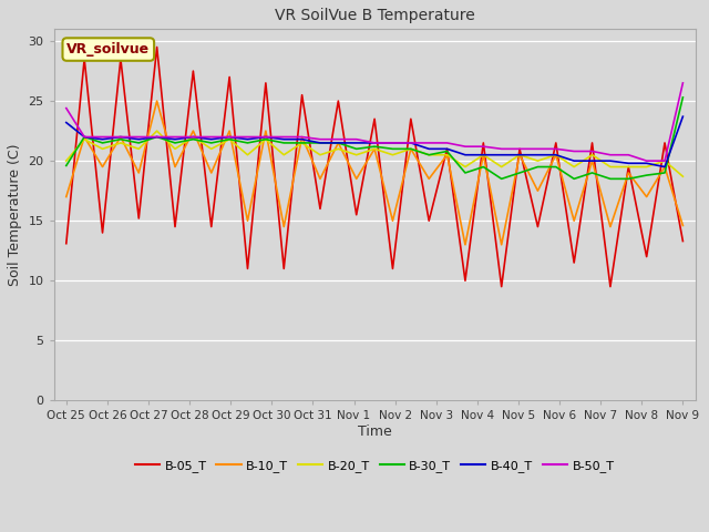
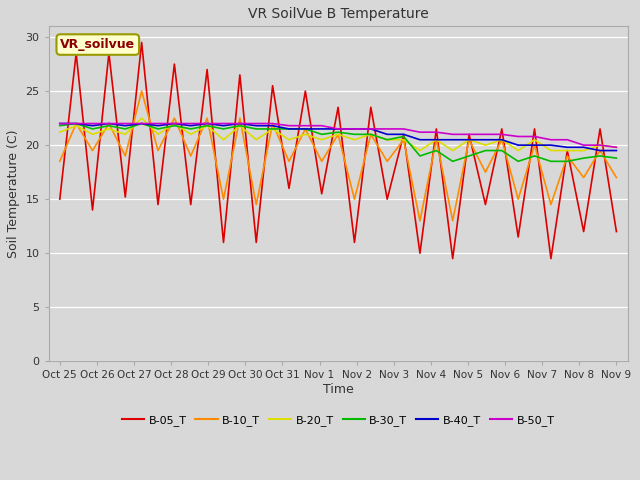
B-05_T/Oct 25: 13.1 -> 15.0
B-10_T/Oct 25: 17.0 -> 18.5
B-20_T/Oct 25: 20.0 -> 21.2
B-30_T/Oct 25: 19.6 -> 21.8
B-40_T/Oct 25: 23.2 -> 22.0
B-50_T/Oct 25: 24.4 -> 22.0
B-05_T/Nov 9: 13.3 -> 12.0
B-10_T/Nov 9: 14.6 -> 17.0
B-20_T/Nov 9: 18.7 -> 19.8
B-30_T/Nov 9: 25.3 -> 18.8
B-40_T/Nov 9: 23.7 -> 19.5
B-50_T/Nov 9: 26.5 -> 19.8
